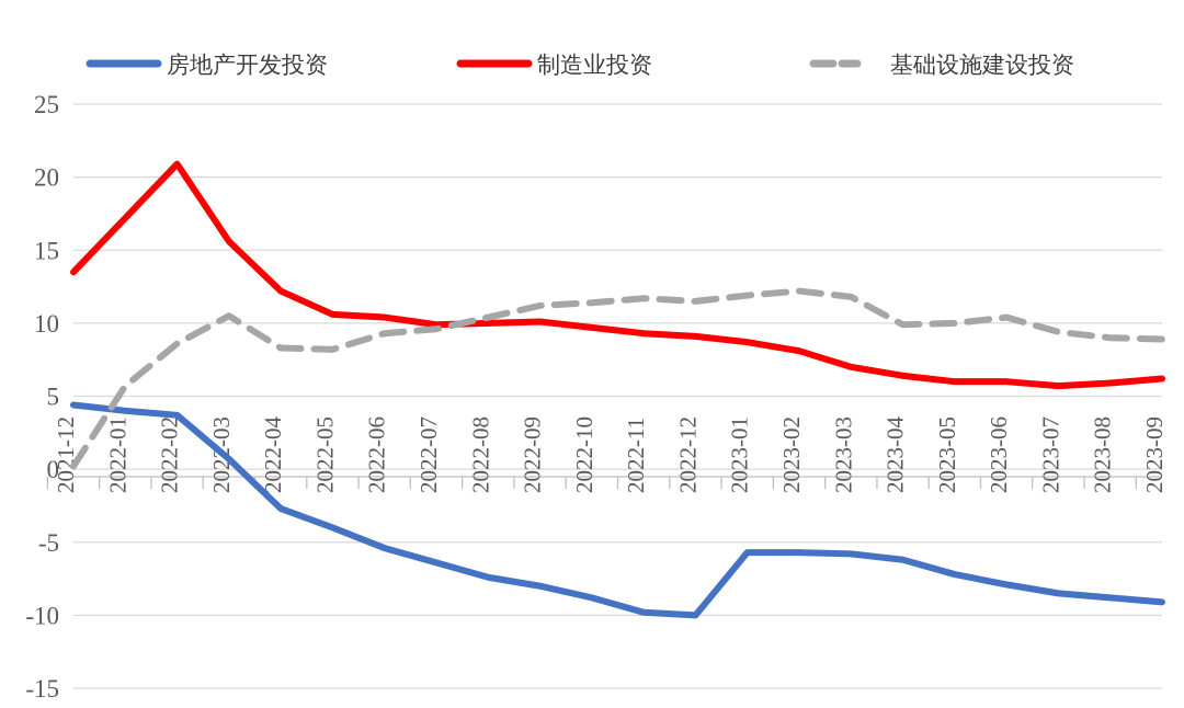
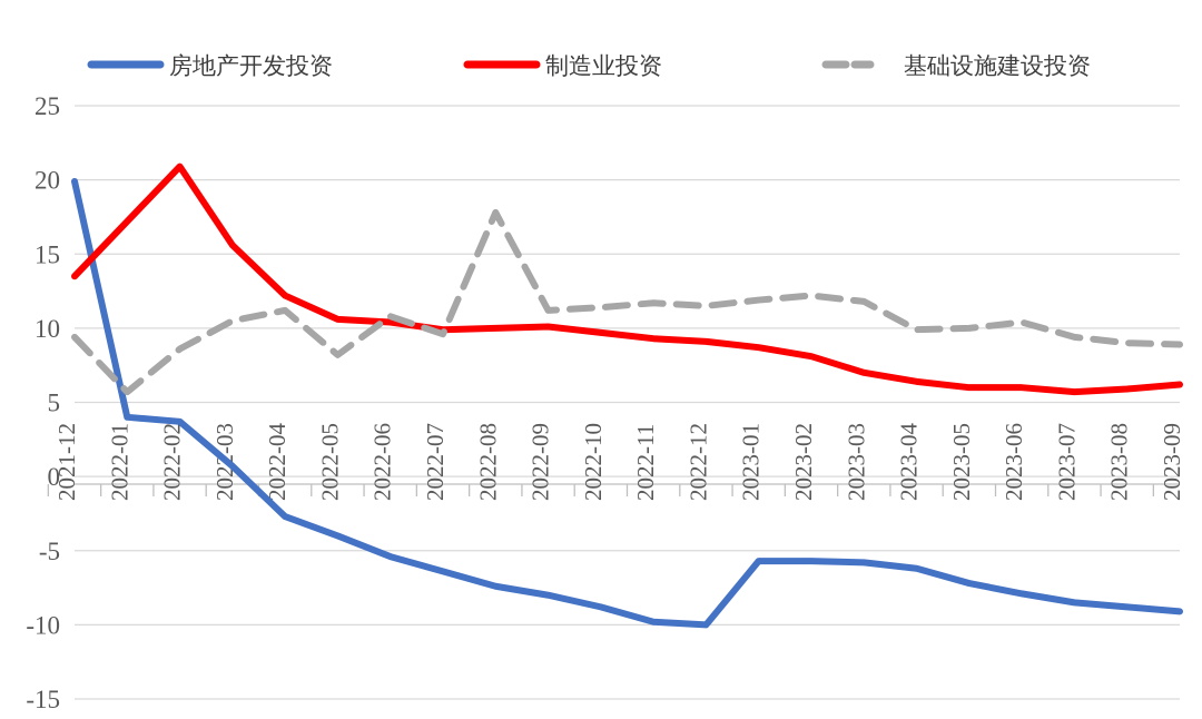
房地产开发投资/2021-12: 4.4 -> 19.9
基础设施建设投资/2021-12: 0.2 -> 9.4
基础设施建设投资/2022-04: 8.3 -> 11.2
基础设施建设投资/2022-06: 9.3 -> 10.8
基础设施建设投资/2022-08: 10.4 -> 17.8
